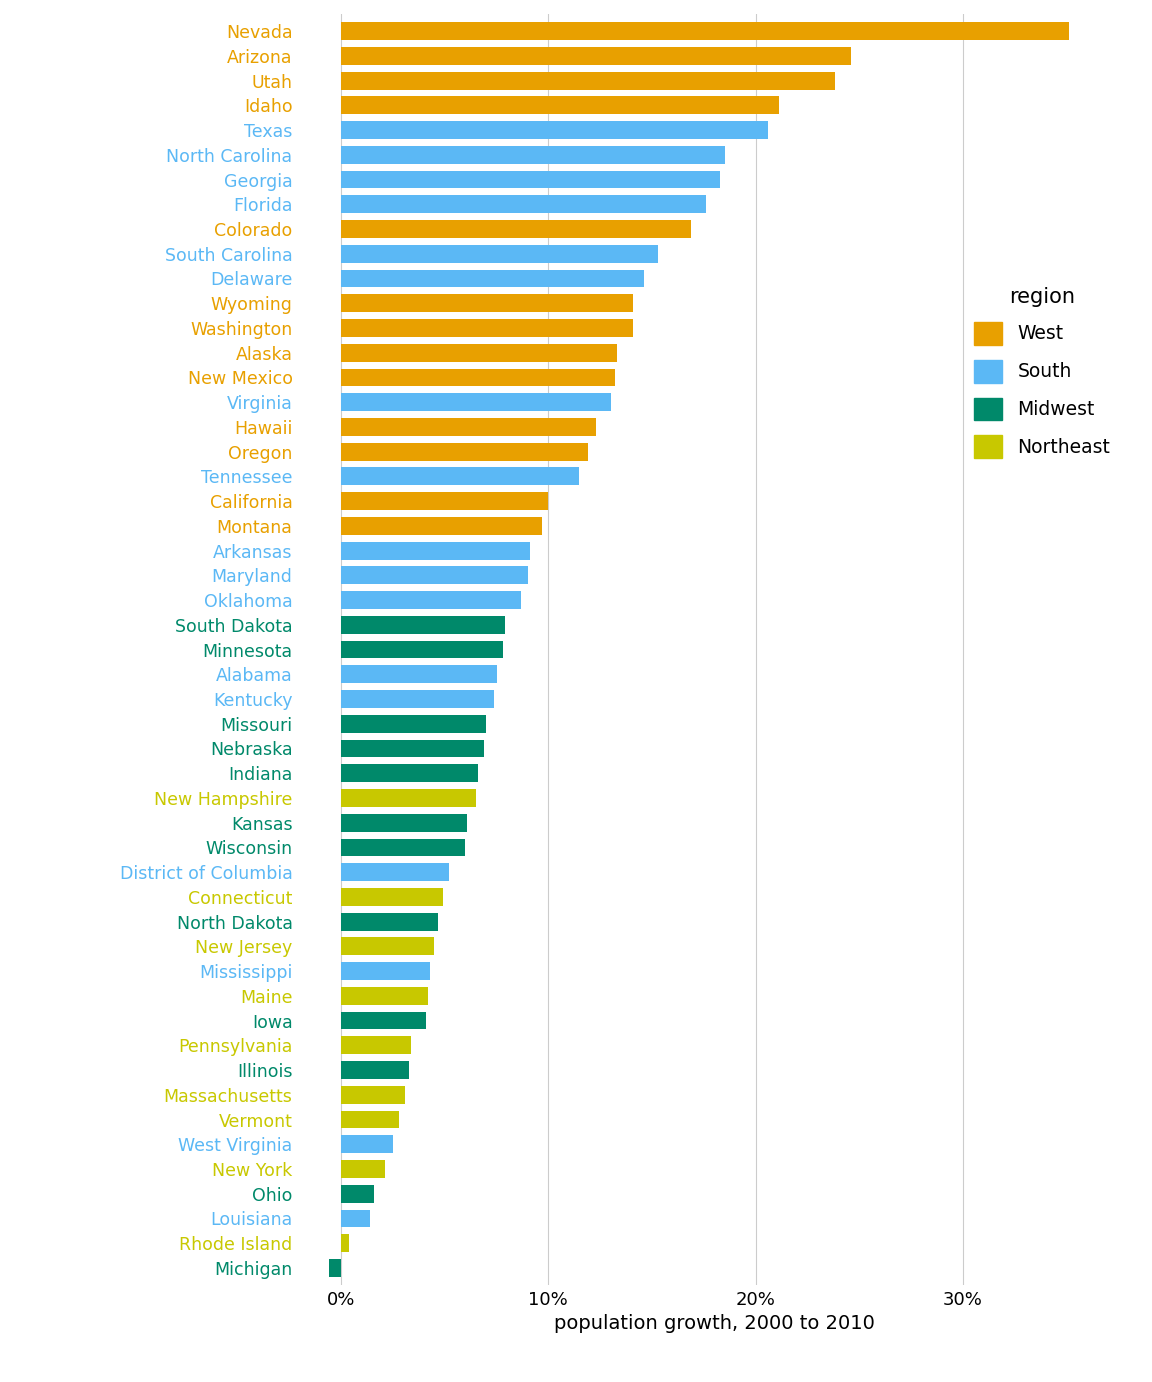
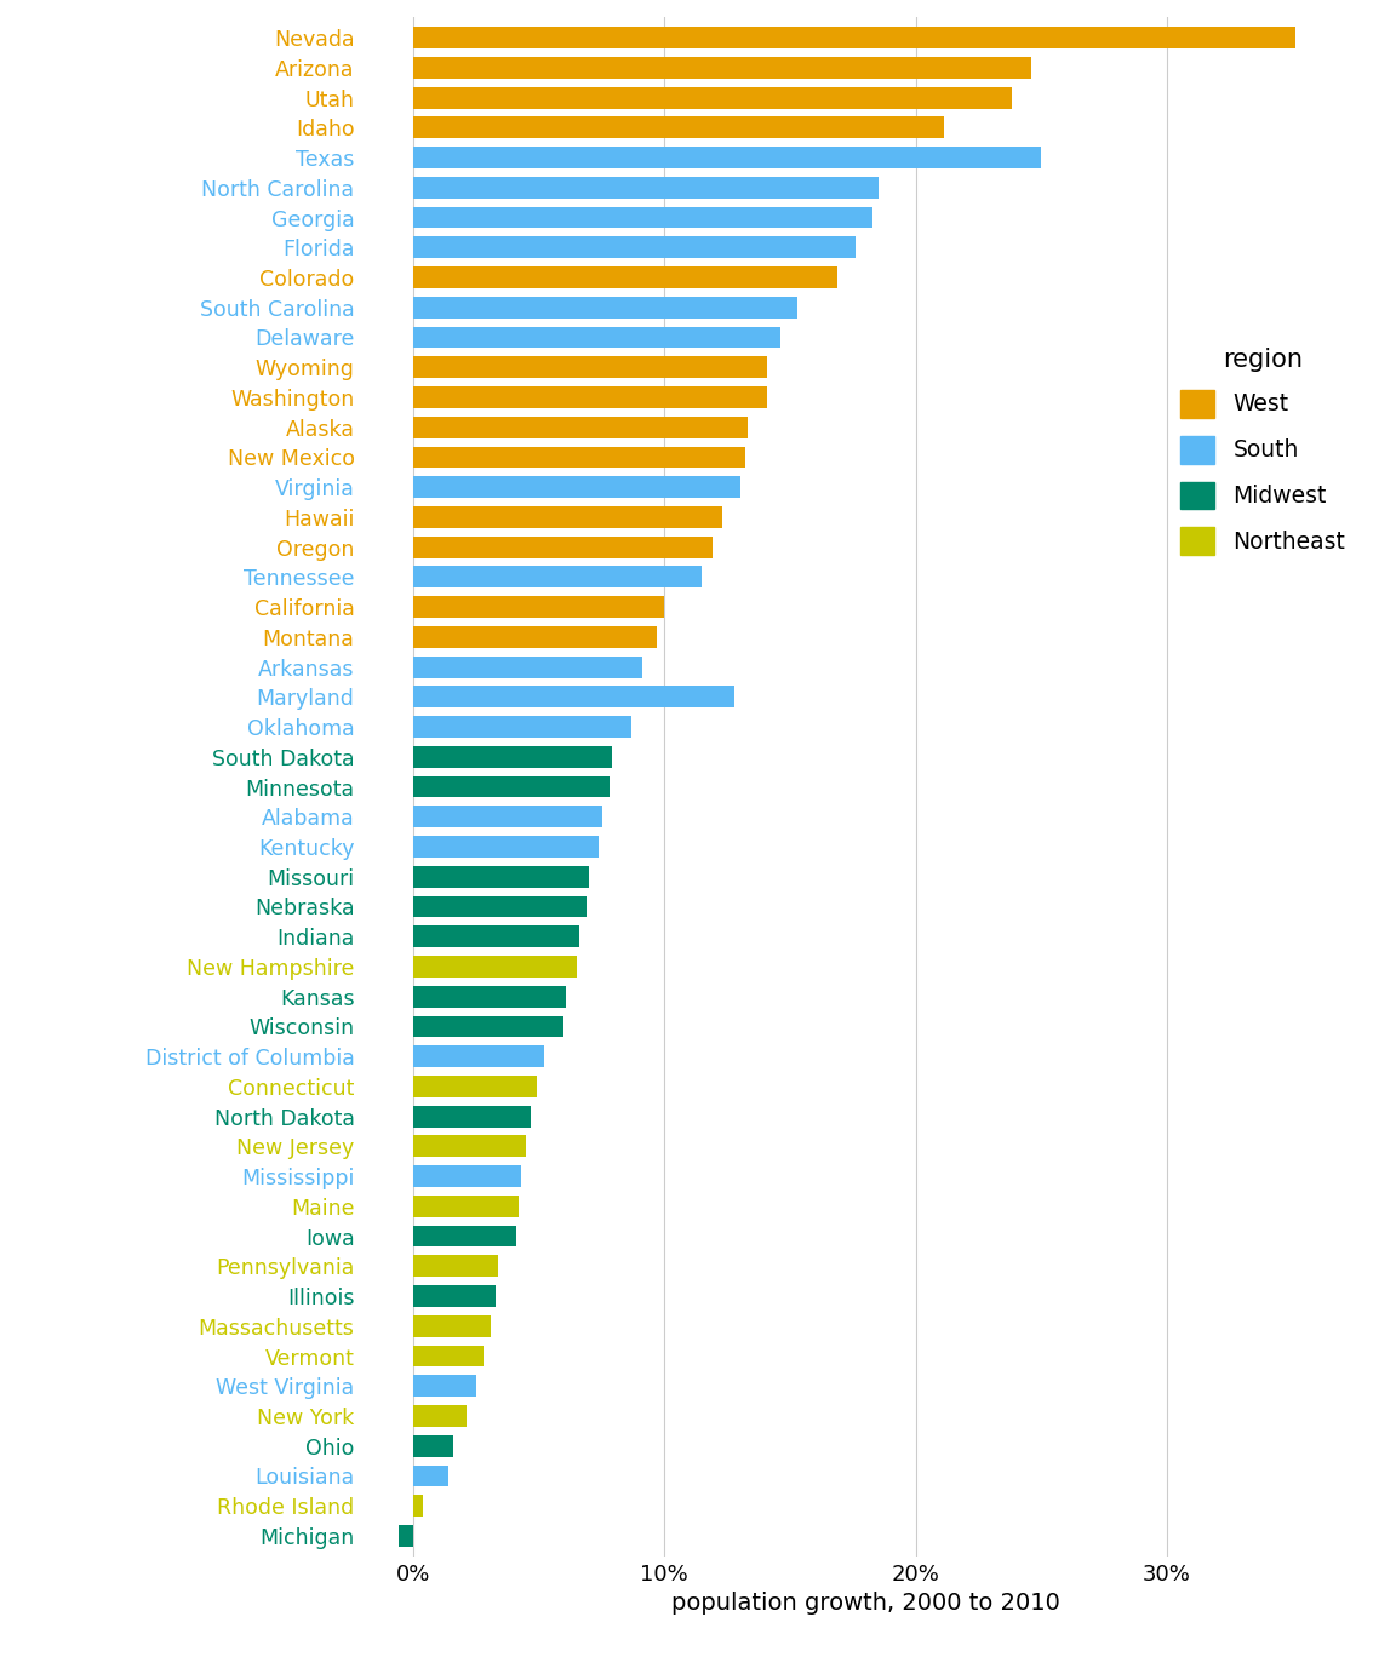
Texas: 20.6% -> 25.0%
Maryland: 9.0% -> 12.8%
